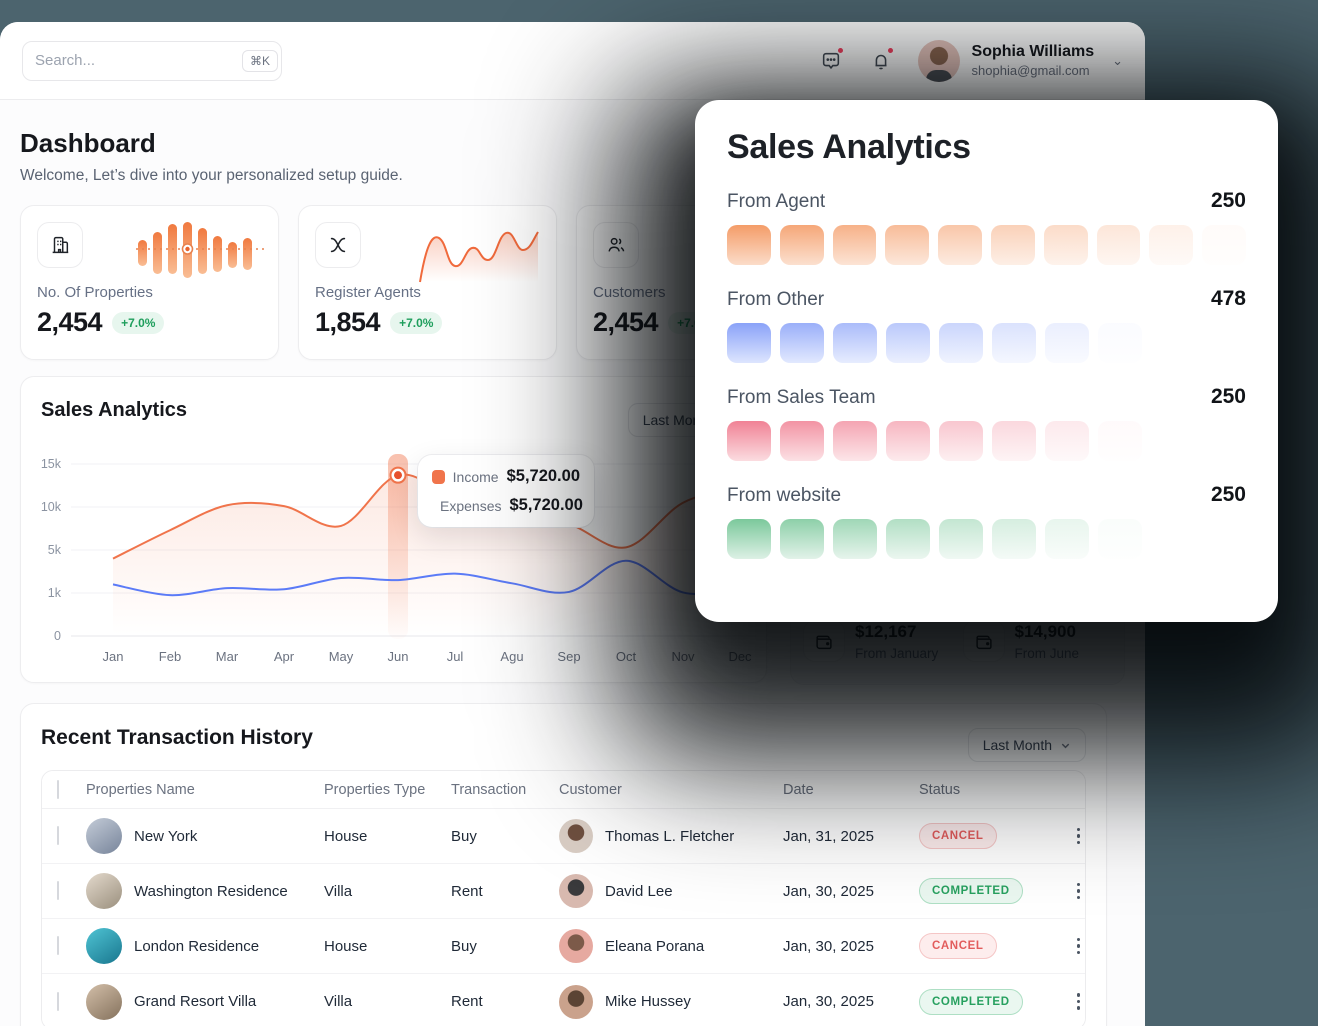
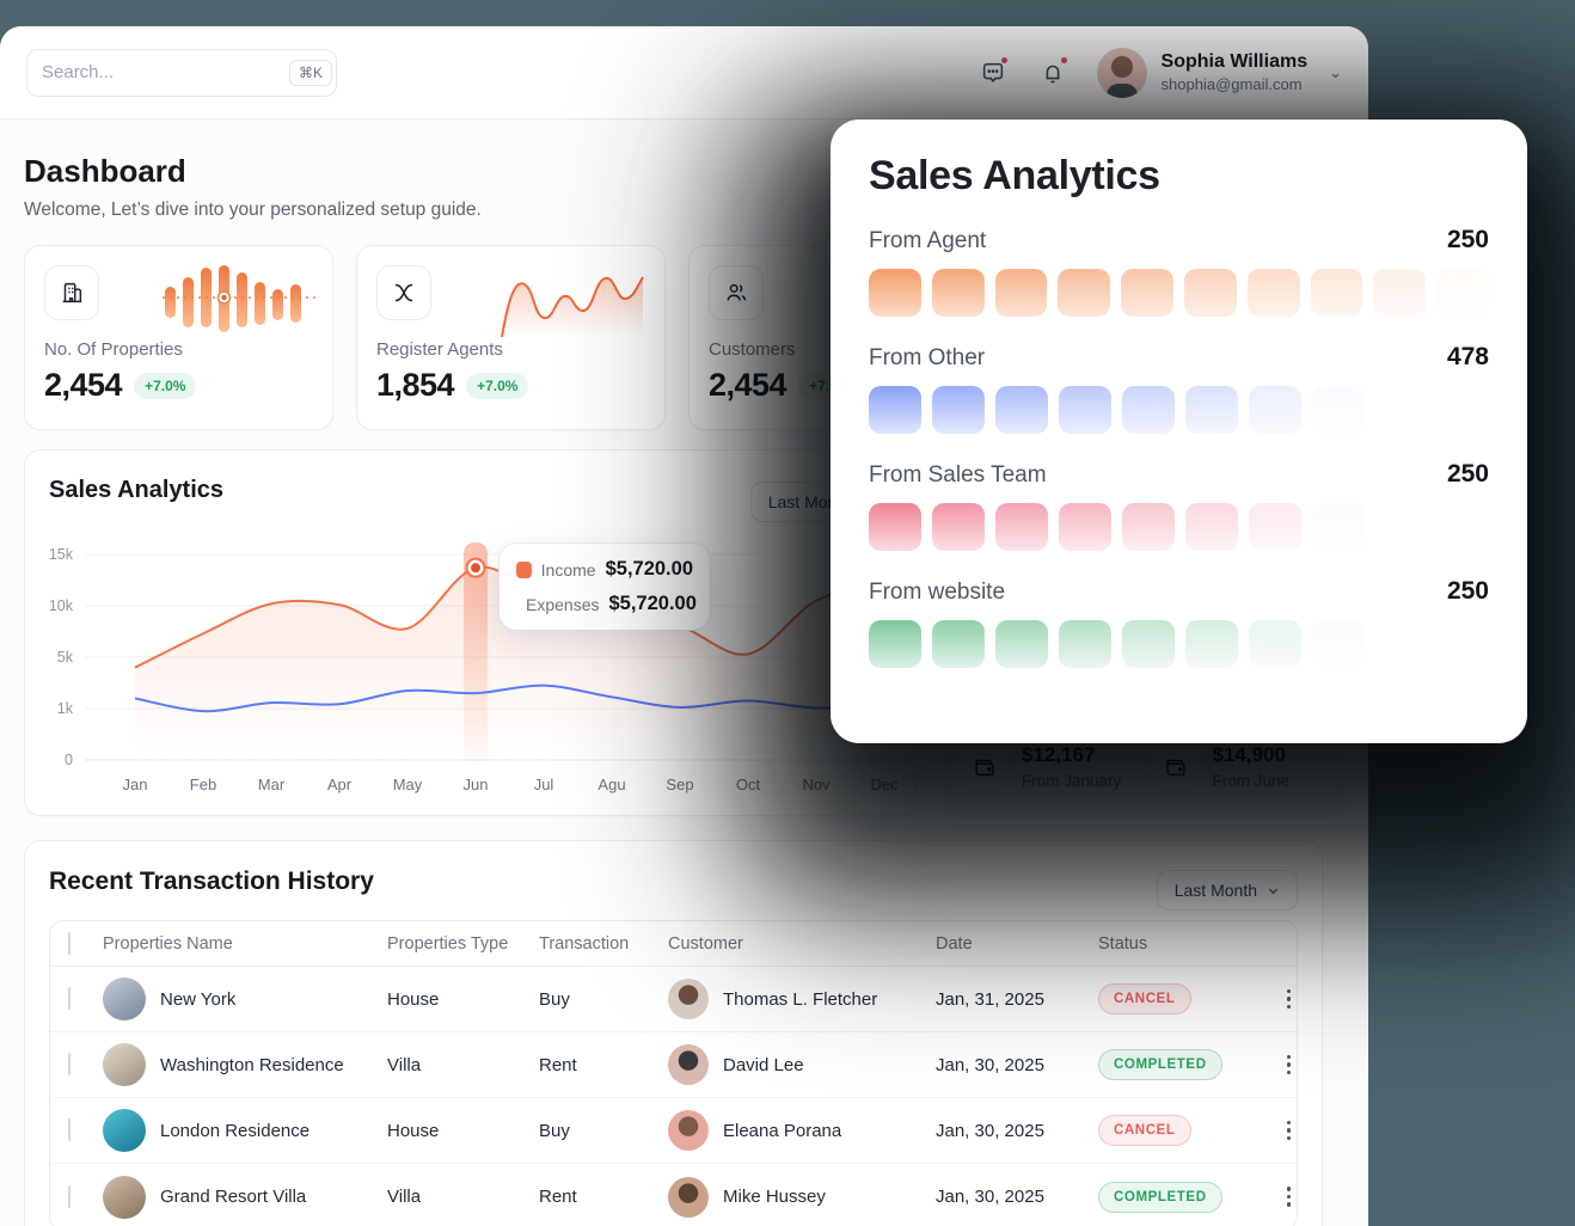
Expenses/Oct: 4k -> 2k
